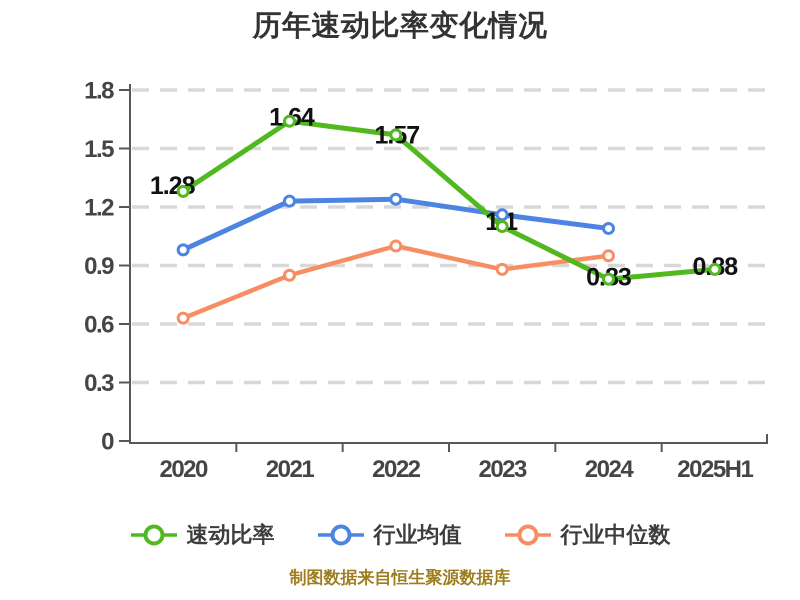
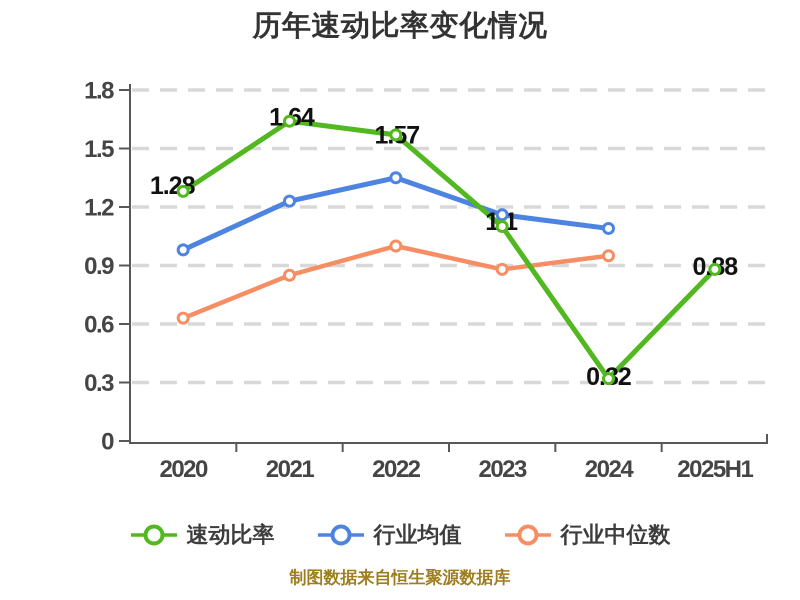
行业均值/2022: 1.24 -> 1.35
速动比率/2024: 0.83 -> 0.32
